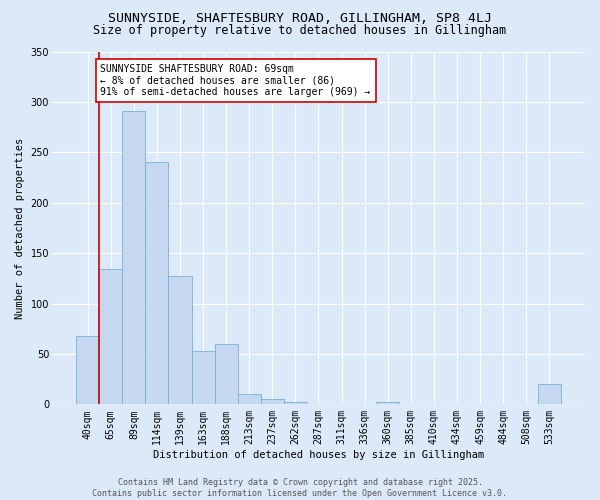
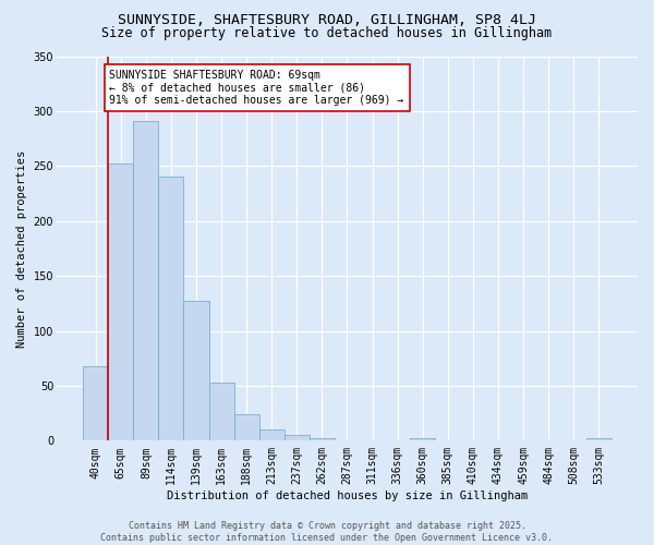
65sqm: 134 -> 252
188sqm: 60 -> 24
533sqm: 20 -> 2
